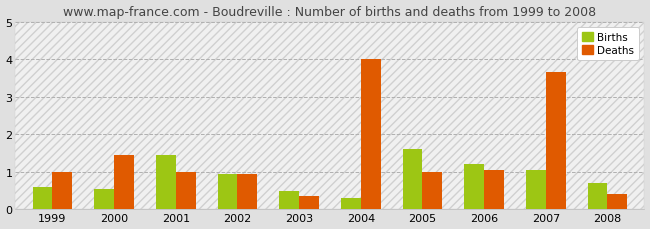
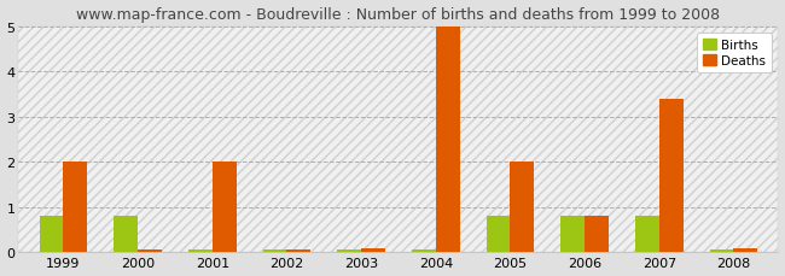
Births/1999: 0.60 -> 0.80
Deaths/1999: 1.00 -> 2.00
Births/2000: 0.55 -> 0.80
Deaths/2000: 1.45 -> 0.05
Births/2001: 1.45 -> 0.05
Deaths/2001: 1.00 -> 2.00
Births/2002: 0.95 -> 0.05
Deaths/2002: 0.95 -> 0.05
Births/2003: 0.50 -> 0.05
Deaths/2003: 0.35 -> 0.10
Births/2004: 0.30 -> 0.05
Deaths/2004: 4.00 -> 5.00
Births/2005: 1.60 -> 0.80
Deaths/2005: 1.00 -> 2.00
Births/2006: 1.20 -> 0.80
Deaths/2006: 1.05 -> 0.80
Births/2007: 1.05 -> 0.80
Deaths/2007: 3.65 -> 3.40
Births/2008: 0.70 -> 0.05
Deaths/2008: 0.40 -> 0.10
